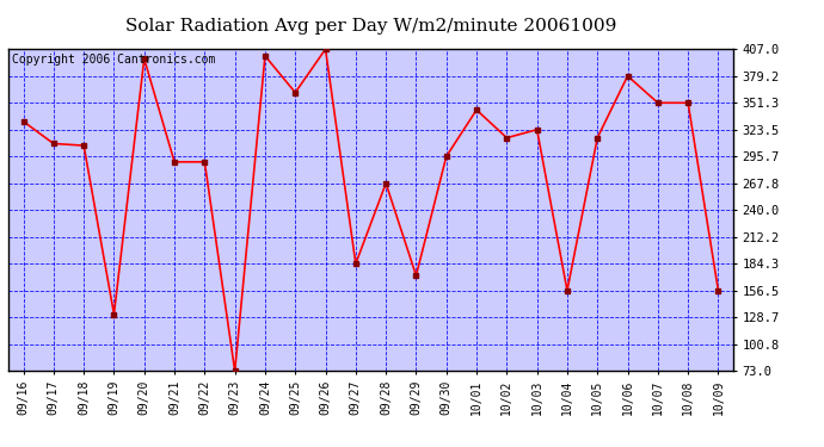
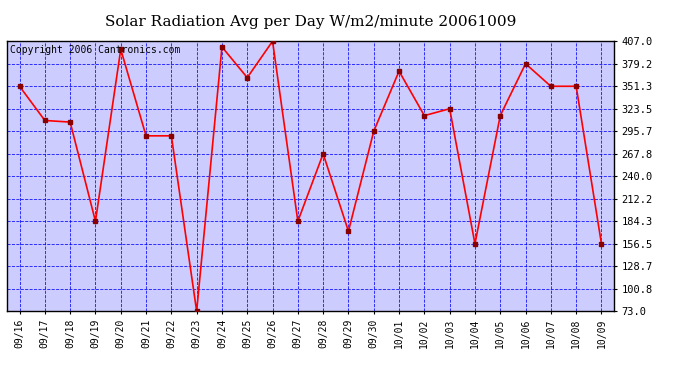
09/16: 332 -> 351
09/19: 132 -> 184
10/01: 344 -> 370
